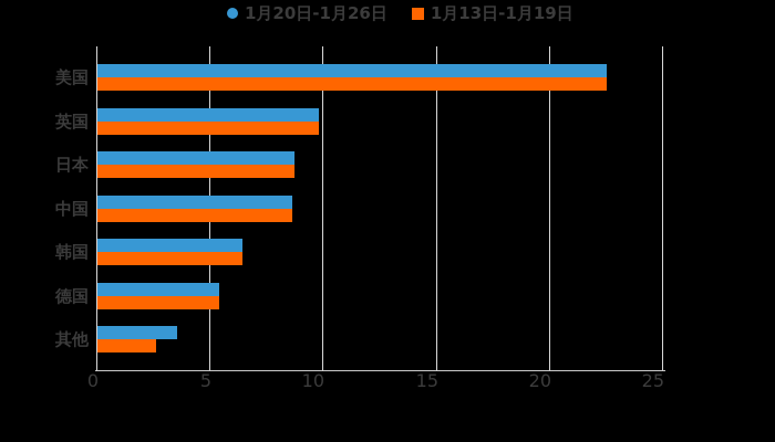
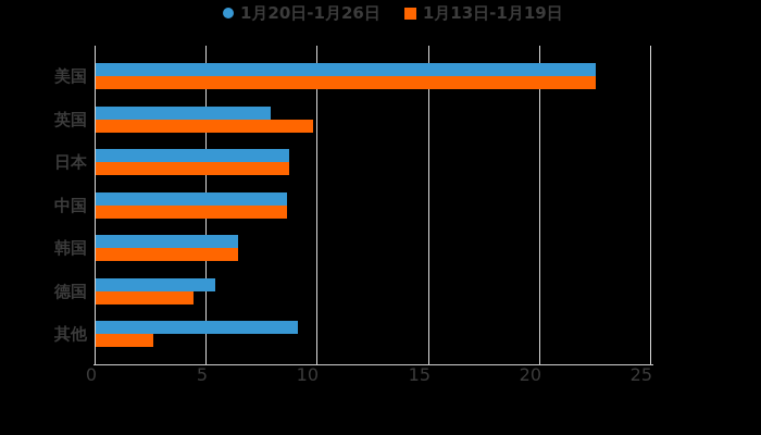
1月20日-1月26日/英国: 9.8 -> 7.9
1月13日-1月19日/德国: 5.4 -> 4.4
1月20日-1月26日/其他: 3.5 -> 9.1
